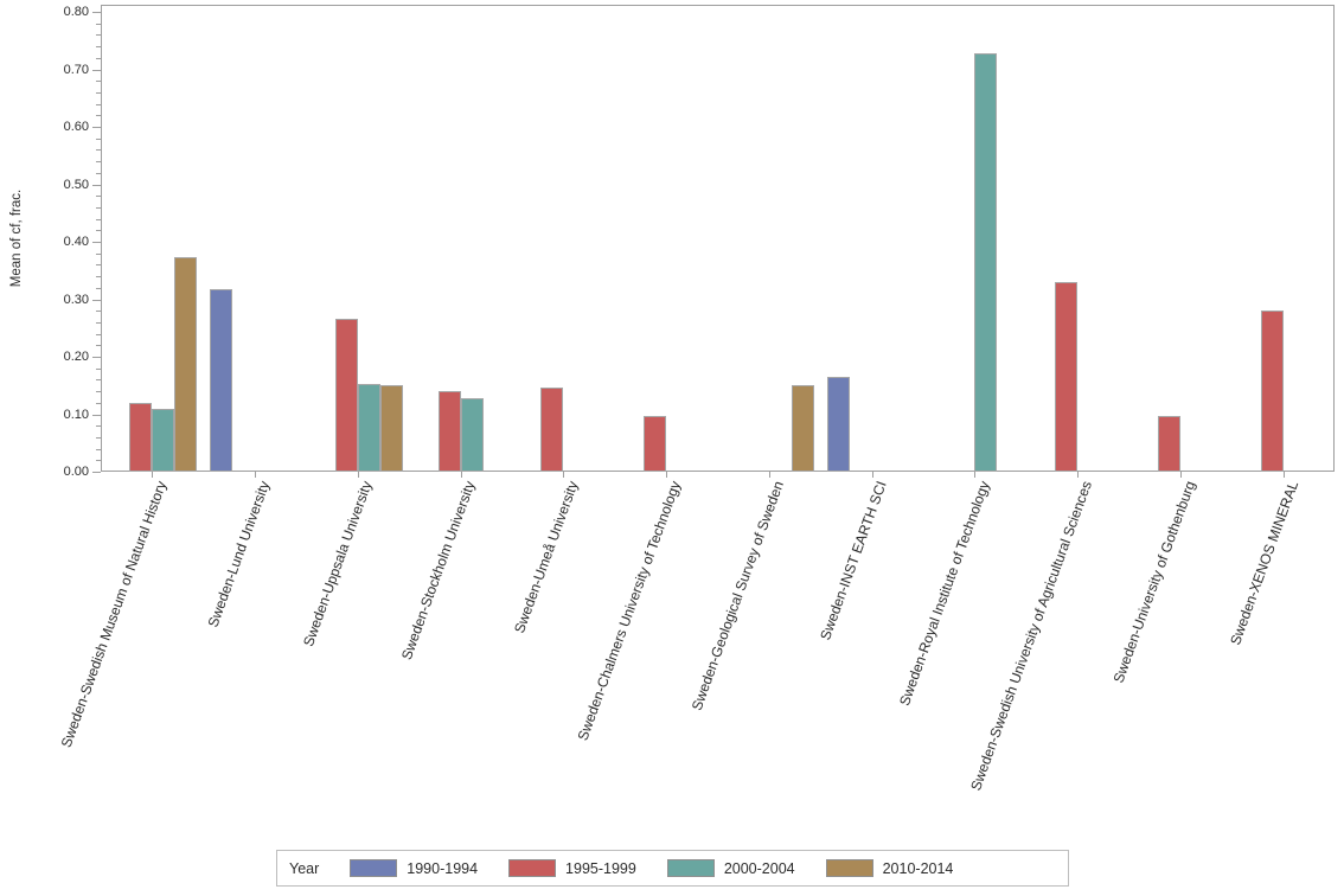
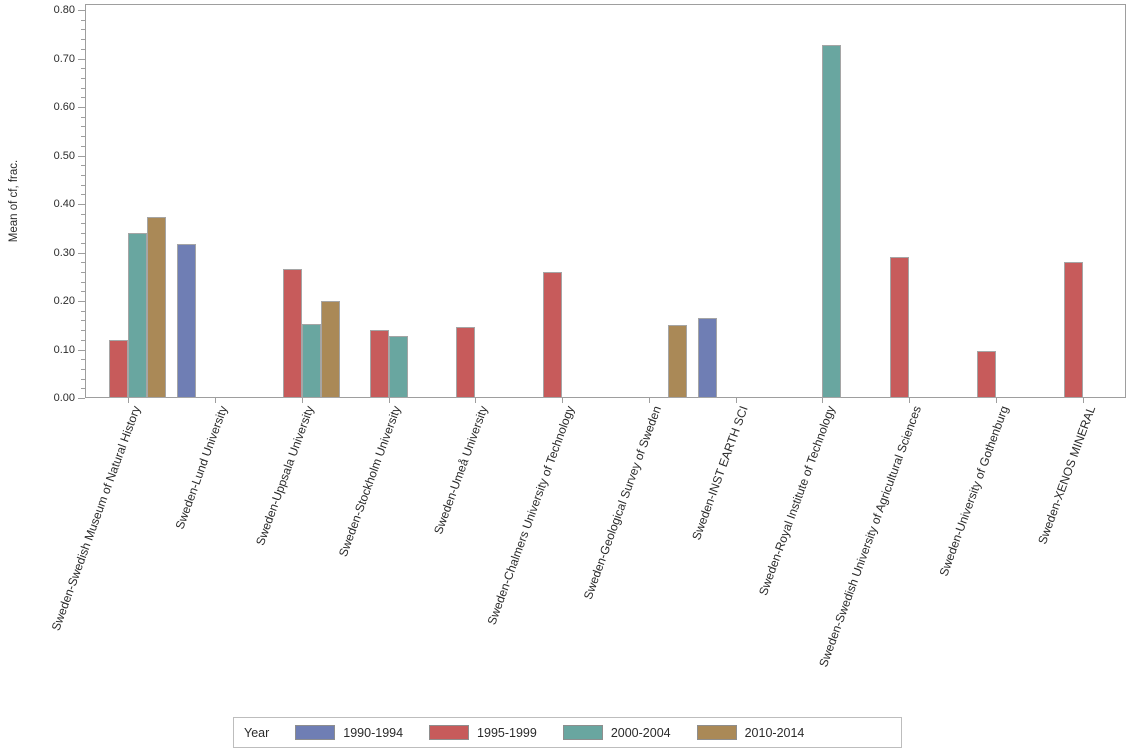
2000-2004/Sweden-Swedish Museum of Natural History: 0.11 -> 0.34
2010-2014/Sweden-Uppsala University: 0.15 -> 0.20
1995-1999/Sweden-Chalmers University of Technology: 0.10 -> 0.26
1995-1999/Sweden-Swedish University of Agricultural Sciences: 0.33 -> 0.29
